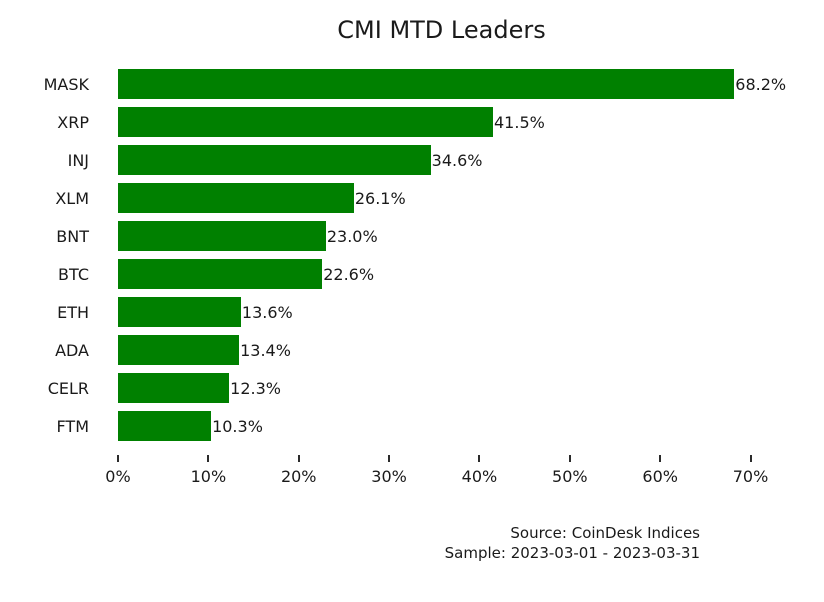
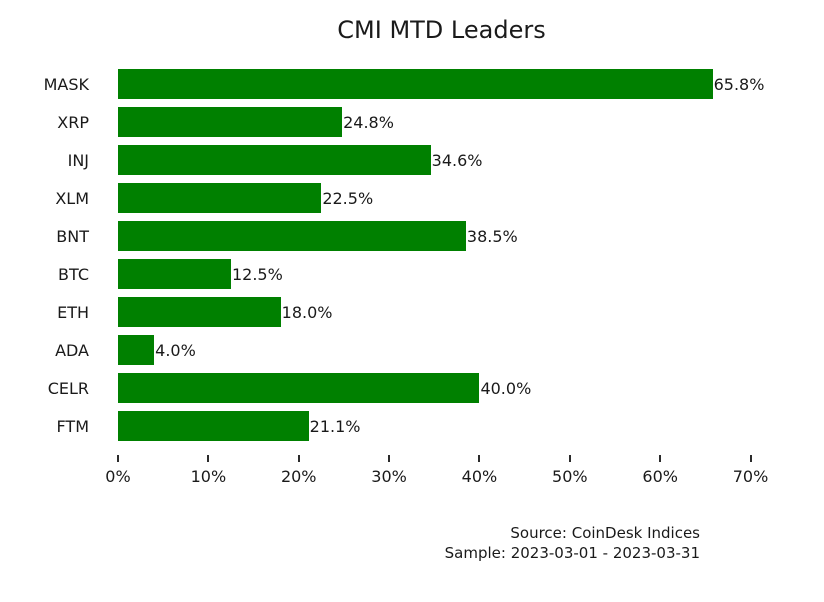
MASK: 68.2% -> 65.8%
XRP: 41.5% -> 24.8%
XLM: 26.1% -> 22.5%
BNT: 23.0% -> 38.5%
BTC: 22.6% -> 12.5%
ETH: 13.6% -> 18.0%
ADA: 13.4% -> 4.0%
CELR: 12.3% -> 40.0%
FTM: 10.3% -> 21.1%
